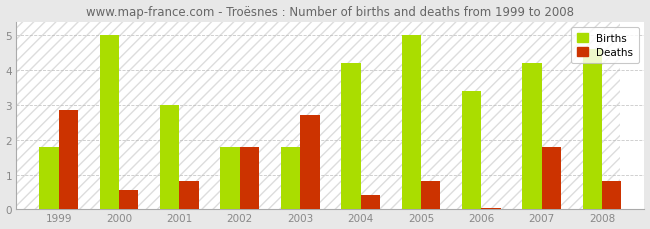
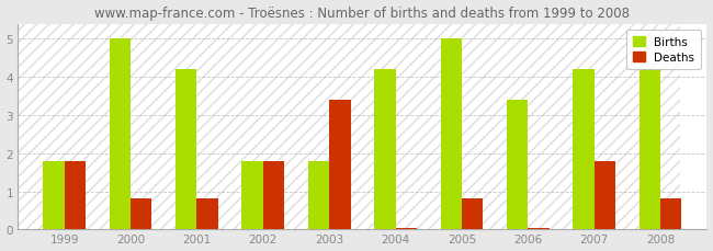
Deaths/1999: 2.85 -> 1.80
Deaths/2000: 0.55 -> 0.80
Births/2001: 3.0 -> 4.2
Deaths/2003: 2.70 -> 3.40
Deaths/2004: 0.40 -> 0.05
Births/2008: 4.6 -> 4.2
